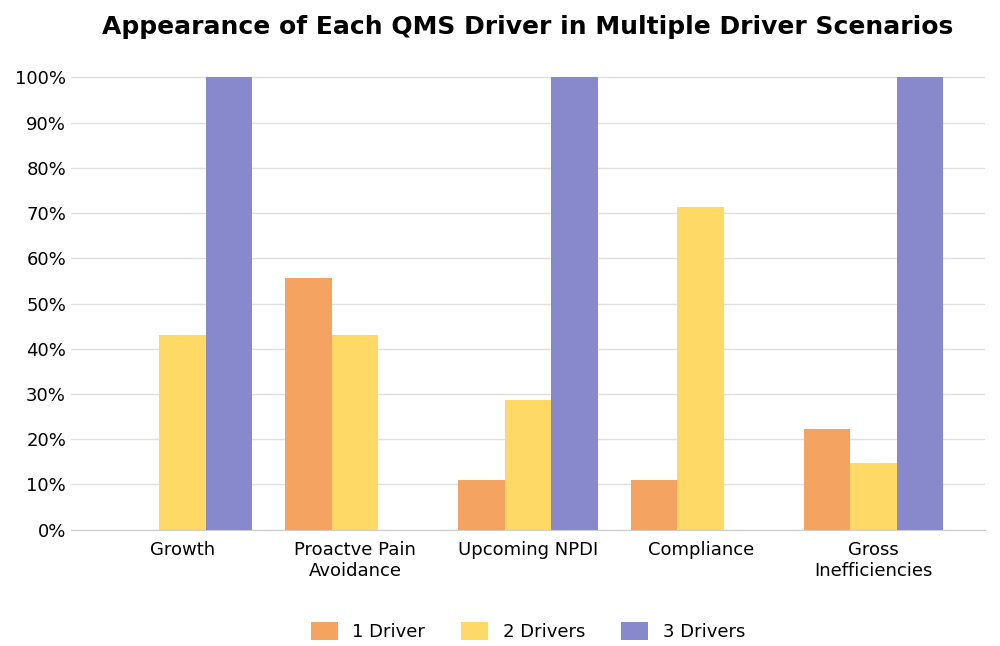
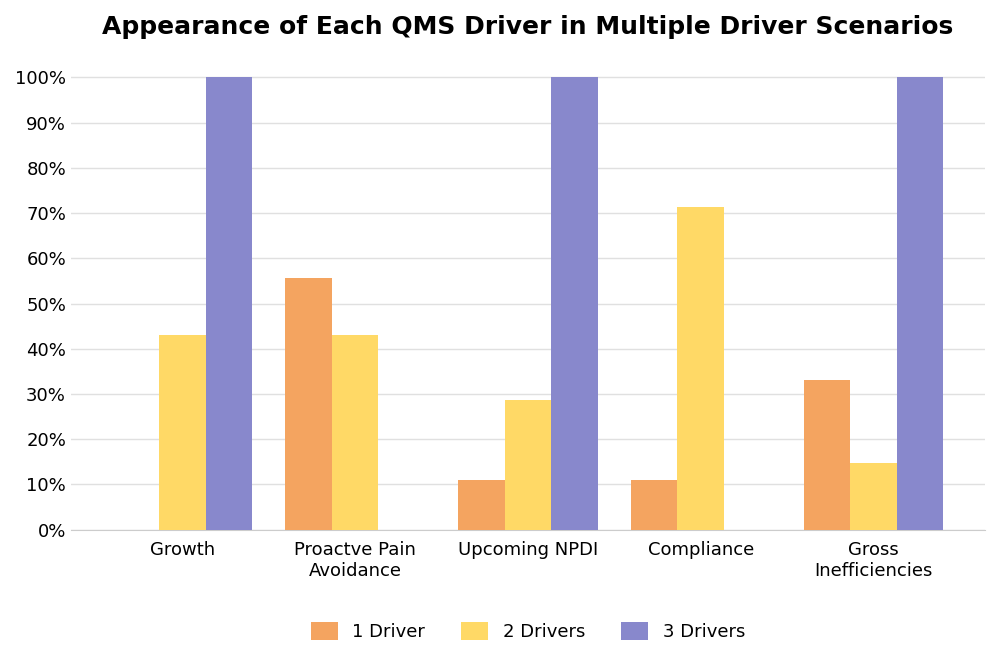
1 Driver/Gross Inefficiencies: 22.2% -> 33.0%
